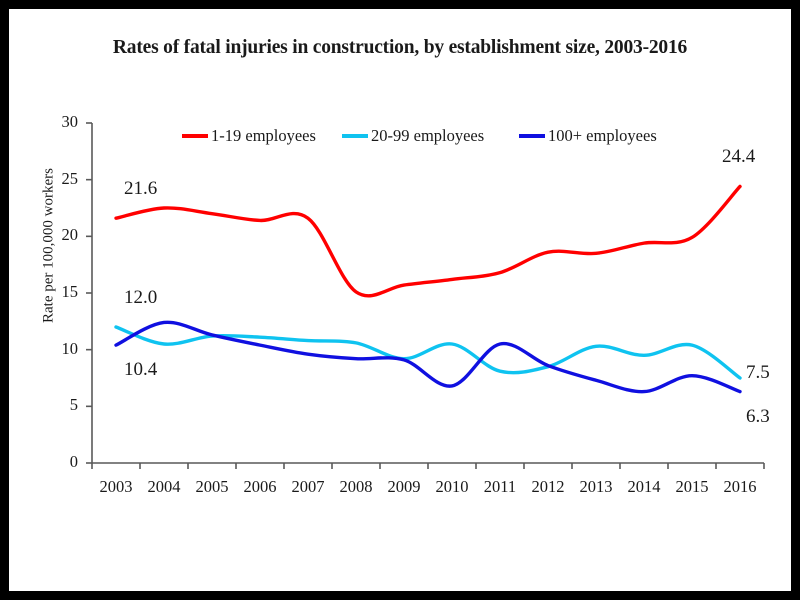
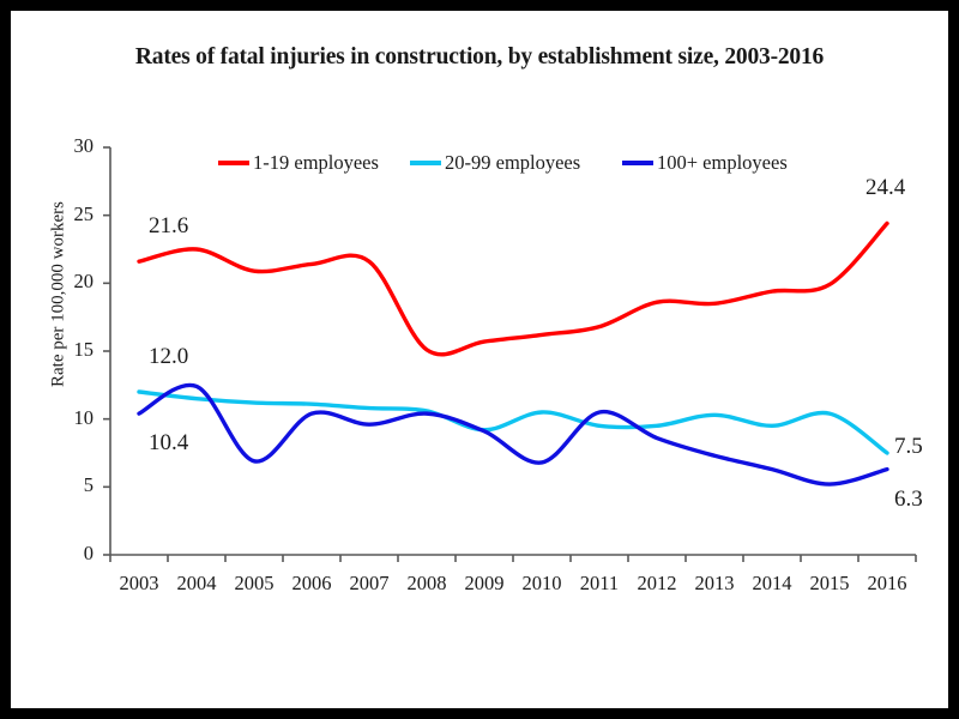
20-99 employees/2004: 10.5 -> 11.5
1-19 employees/2005: 22.0 -> 20.9
100+ employees/2005: 11.3 -> 6.9
100+ employees/2008: 9.2 -> 10.4
20-99 employees/2011: 8.1 -> 9.5
20-99 employees/2012: 8.5 -> 9.5
100+ employees/2015: 7.7 -> 5.2
